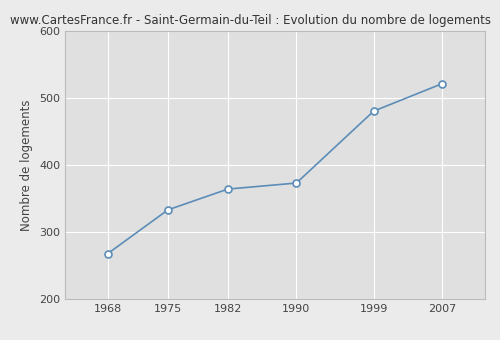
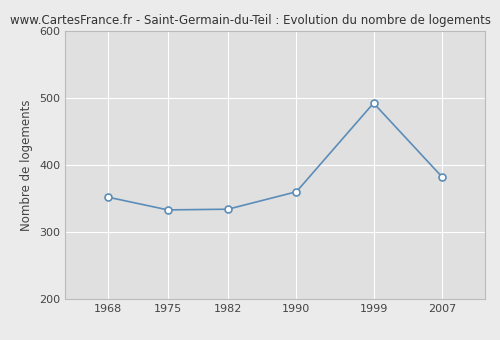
1968: 268 -> 352
1982: 364 -> 334
1990: 373 -> 360
1999: 480 -> 492
2007: 521 -> 382
